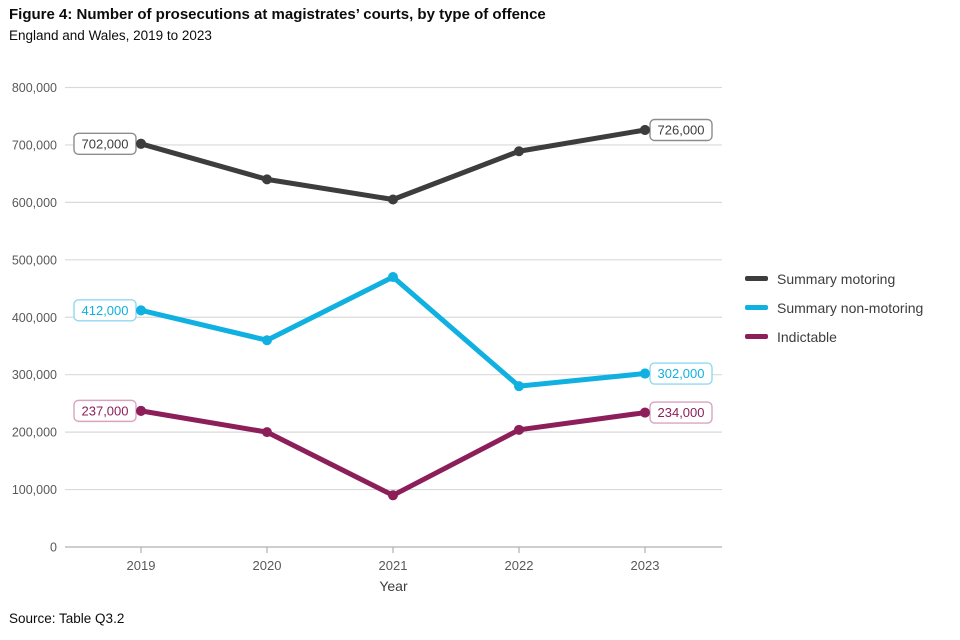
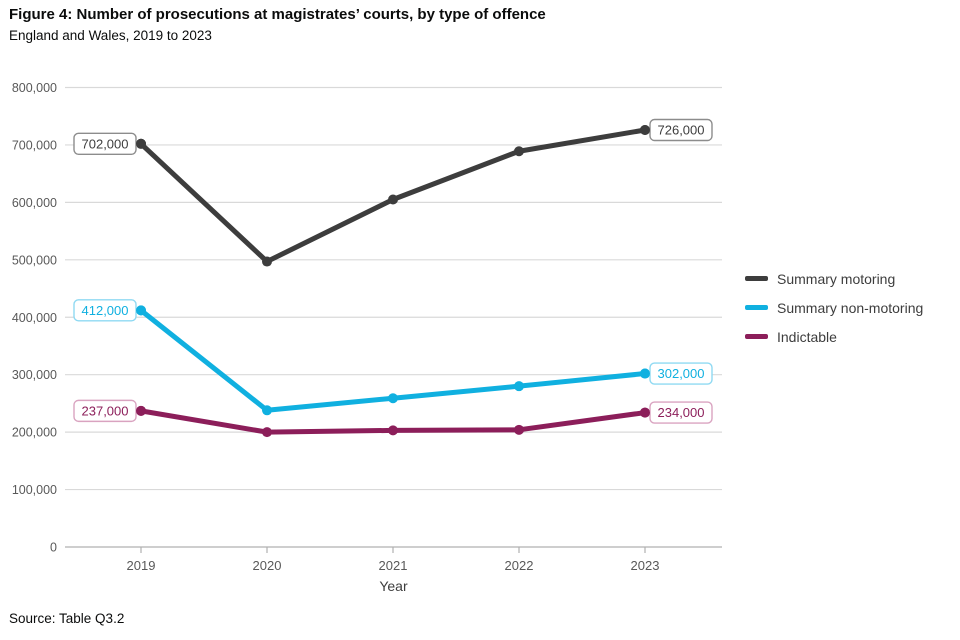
Summary motoring/2020: 640000 -> 500000
Summary non-motoring/2020: 360000 -> 240000
Summary non-motoring/2021: 470000 -> 260000
Indictable/2021: 90000 -> 200000
